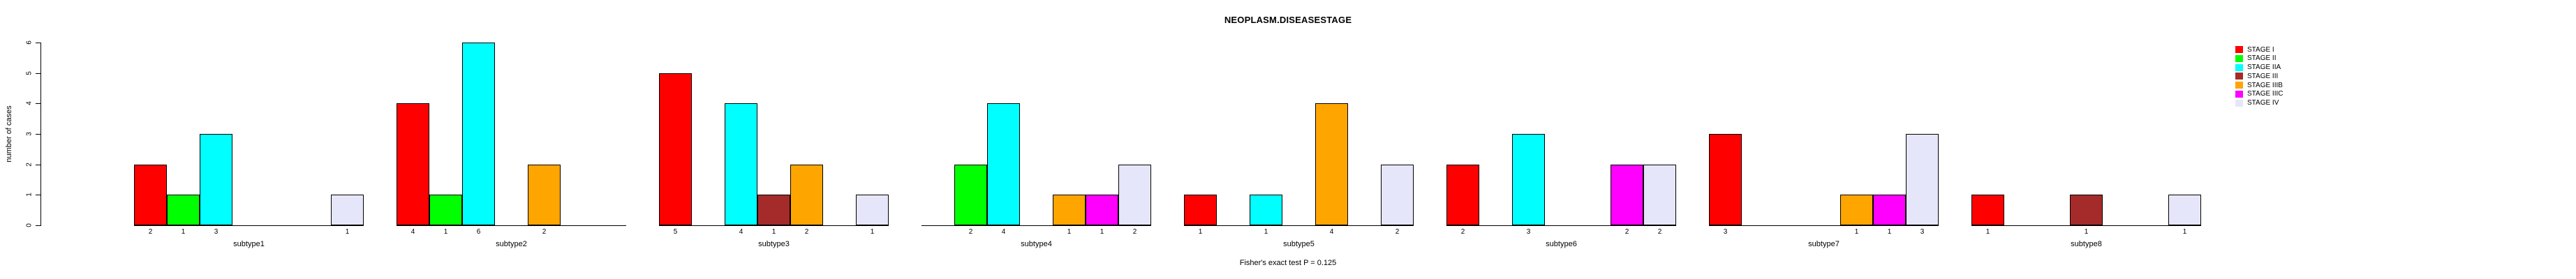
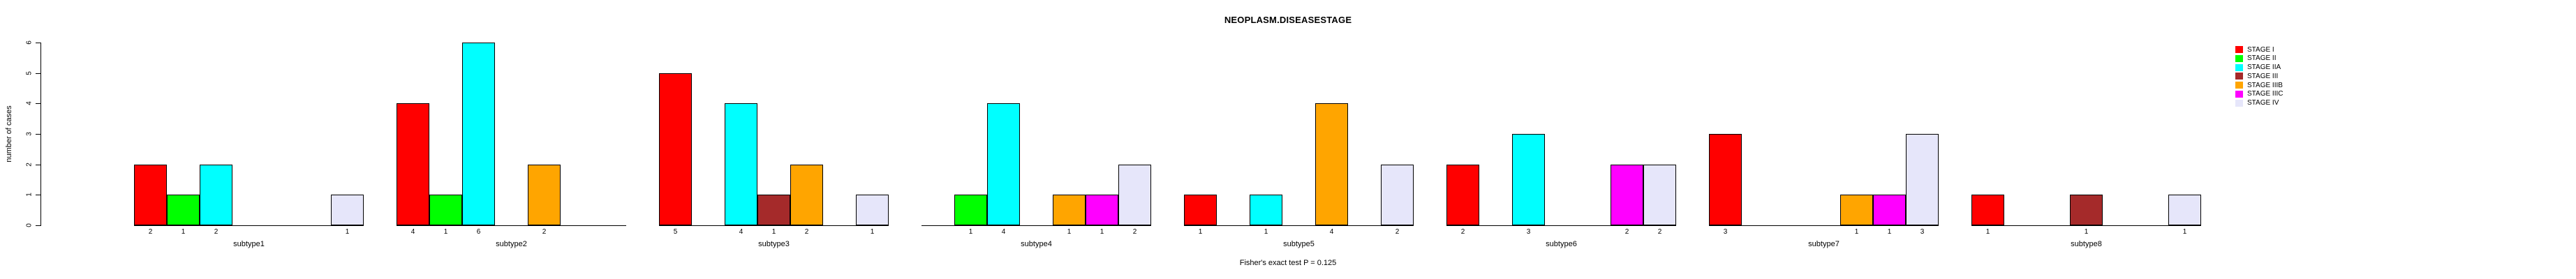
STAGE IIA/subtype1: 3 -> 2
STAGE II/subtype4: 2 -> 1
